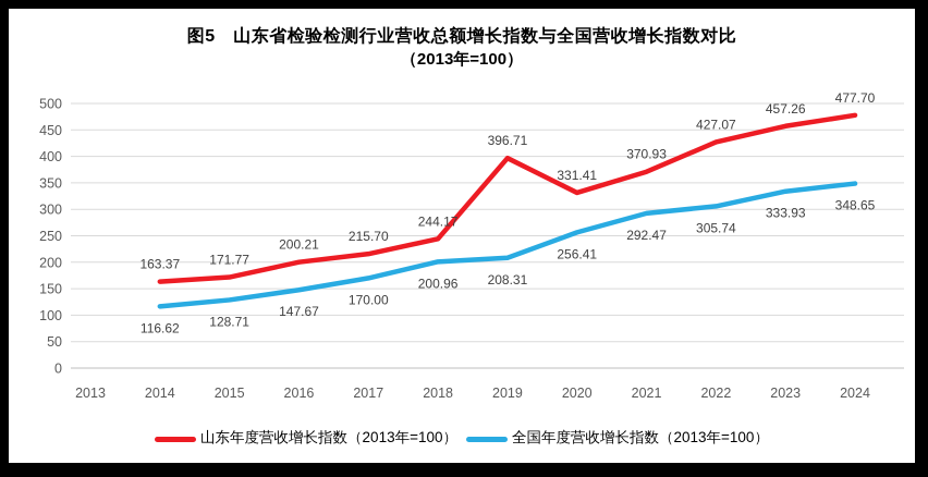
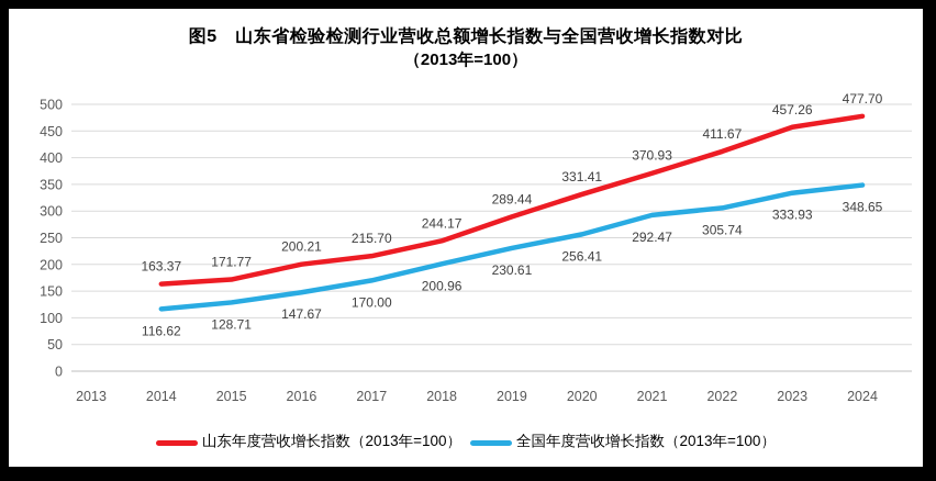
山东年度营收增长指数（2013年=100）/2019: 396.71 -> 289.44
全国年度营收增长指数（2013年=100）/2019: 208.31 -> 230.61
山东年度营收增长指数（2013年=100）/2022: 427.07 -> 411.67
